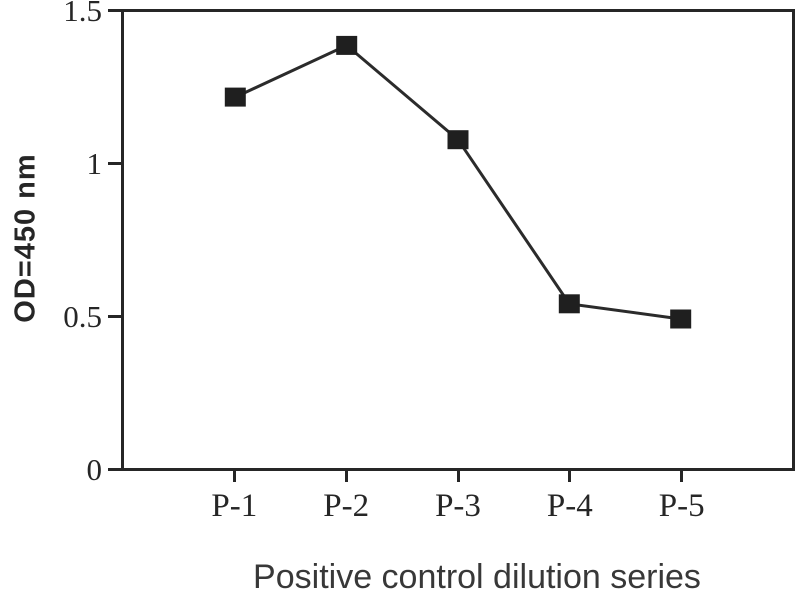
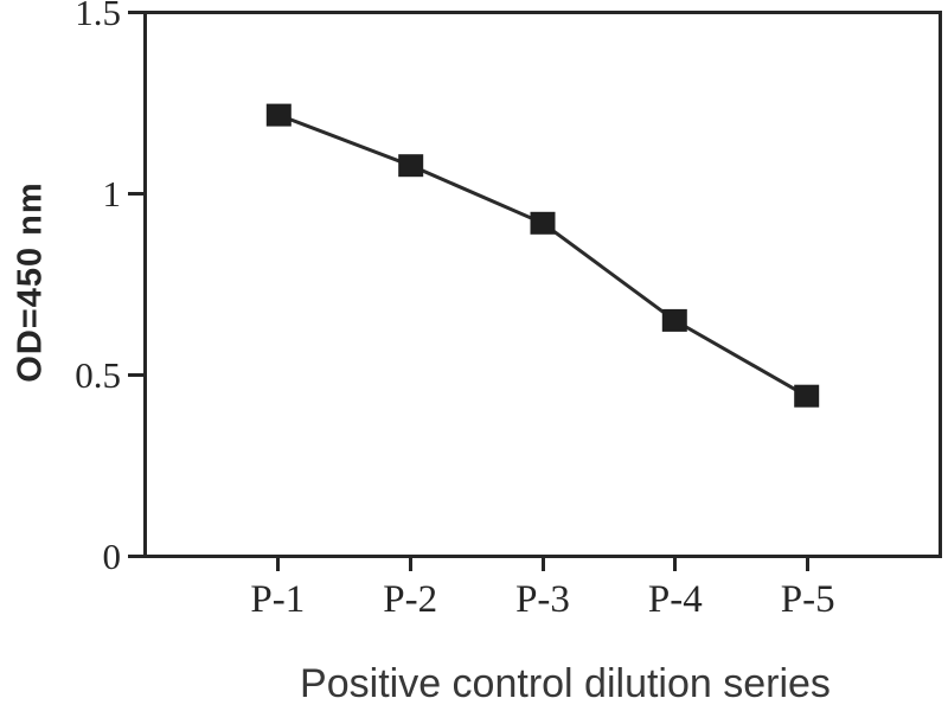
P-2: 1.39 -> 1.08
P-3: 1.08 -> 0.92
P-4: 0.54 -> 0.65
P-5: 0.49 -> 0.44
